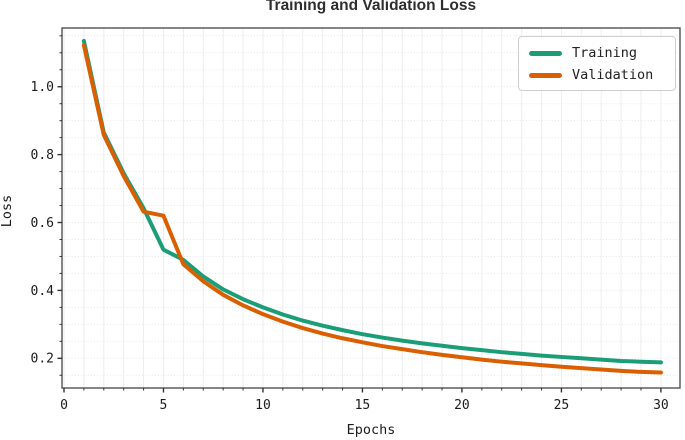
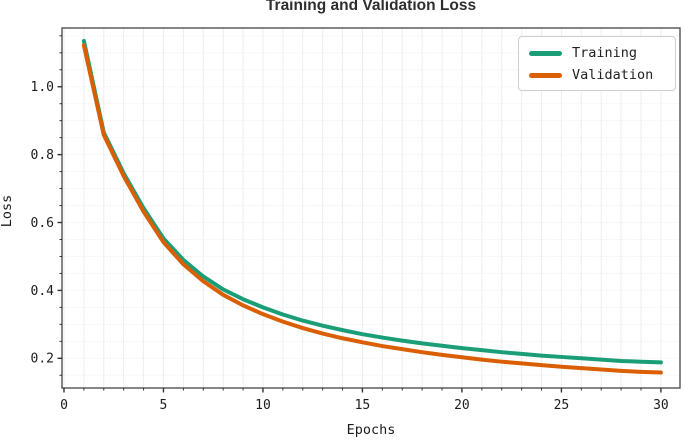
Training/5: 0.52 -> 0.55
Validation/5: 0.62 -> 0.54
